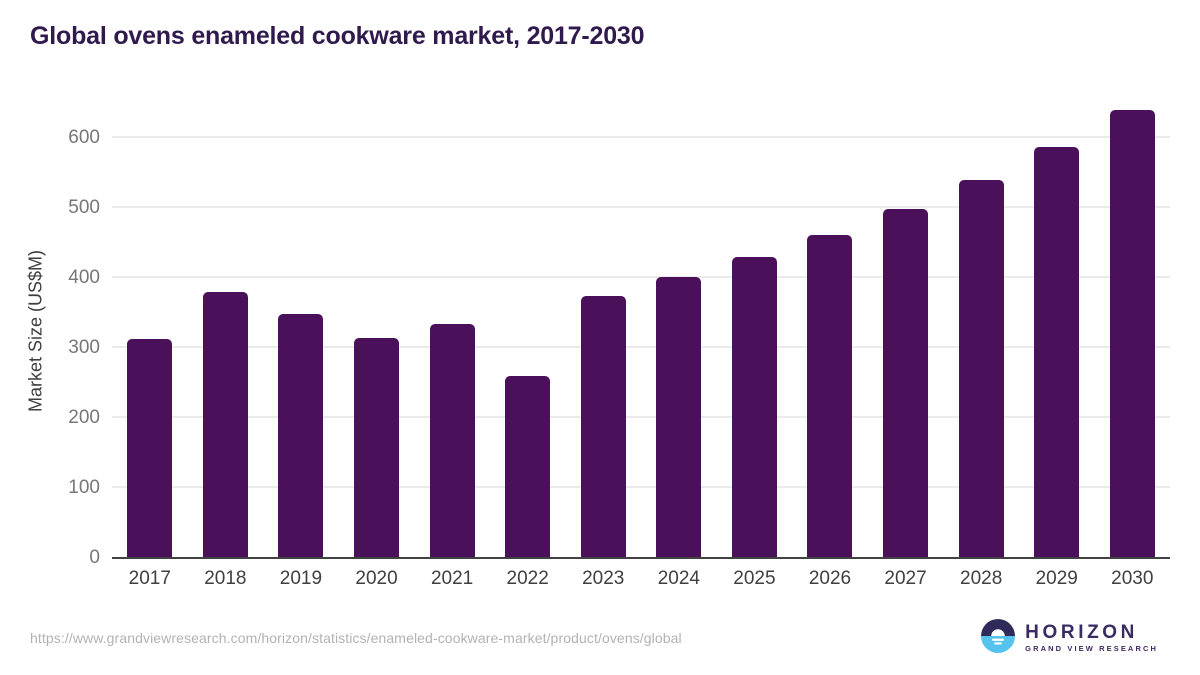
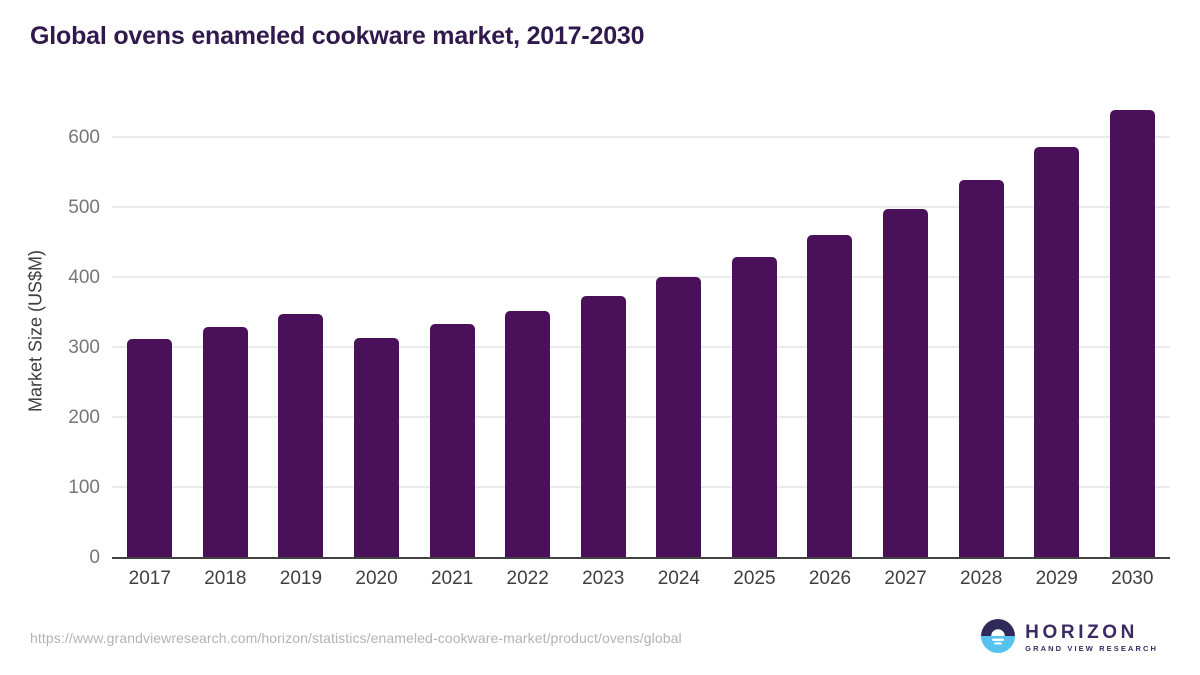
2018: 380 -> 330
2022: 260 -> 350
